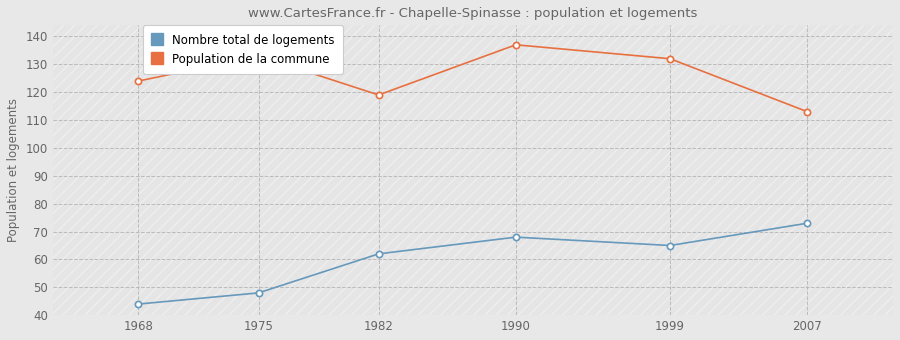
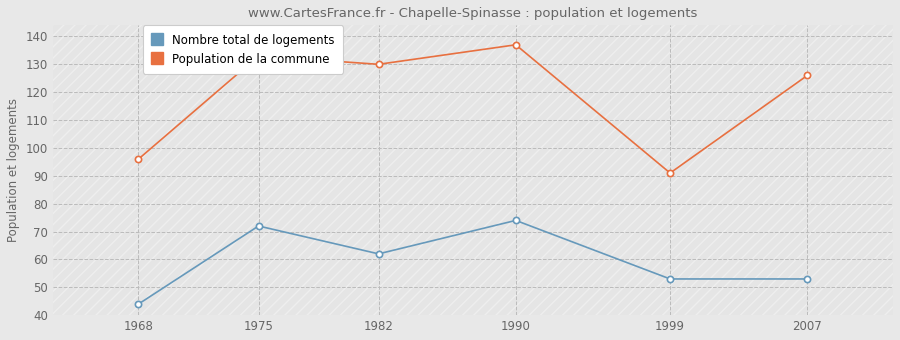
Population de la commune/1968: 124 -> 96
Nombre total de logements/1975: 48 -> 72
Population de la commune/1982: 119 -> 130
Nombre total de logements/1990: 68 -> 74
Nombre total de logements/1999: 65 -> 53
Population de la commune/1999: 132 -> 91
Nombre total de logements/2007: 73 -> 53
Population de la commune/2007: 113 -> 126
